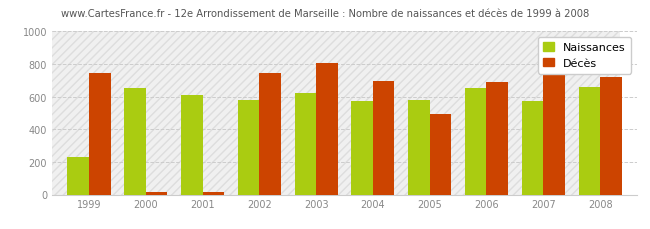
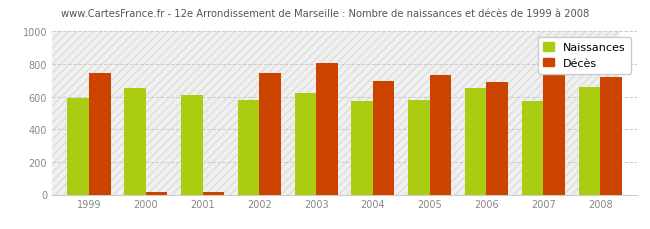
Naissances/1999: 230 -> 590
Décès/2005: 490 -> 730
